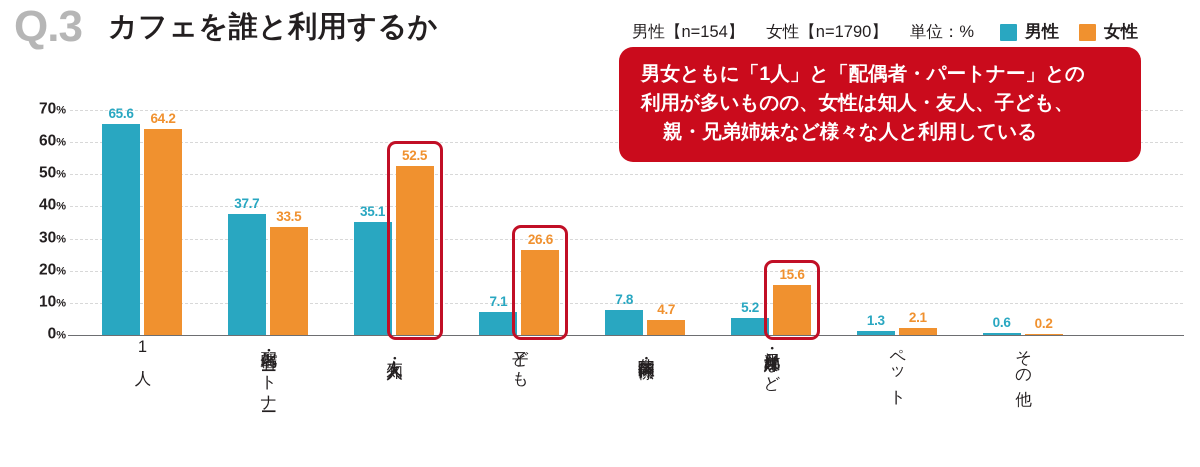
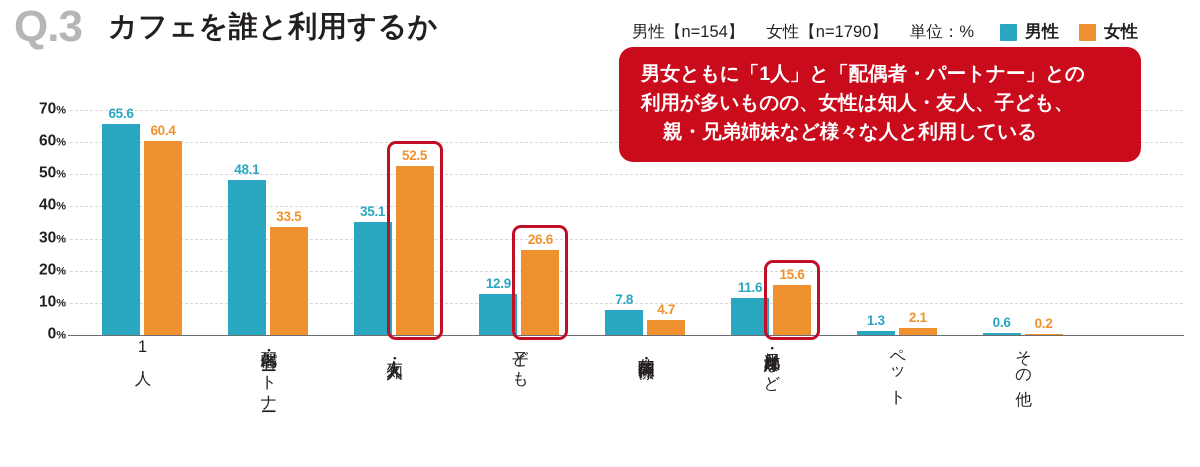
女性/1人: 64.2 -> 60.4
男性/配偶者・パートナー: 37.7 -> 48.1
男性/子ども: 7.1 -> 12.9
男性/親・兄弟姉妹など: 5.2 -> 11.6
